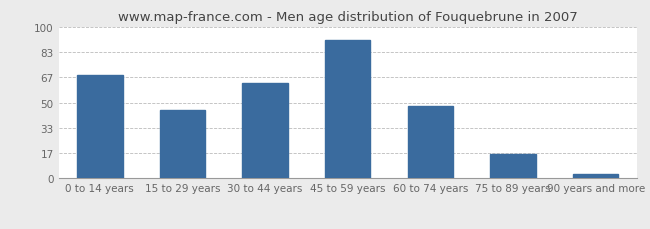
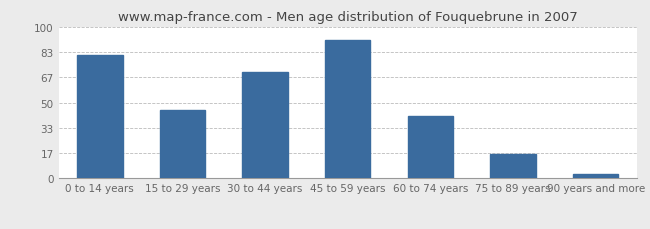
0 to 14 years: 68 -> 81
30 to 44 years: 63 -> 70
60 to 74 years: 48 -> 41
